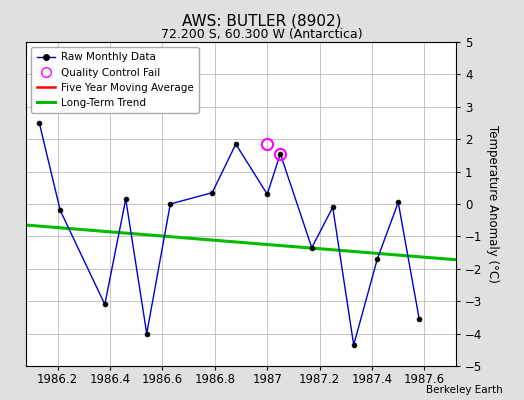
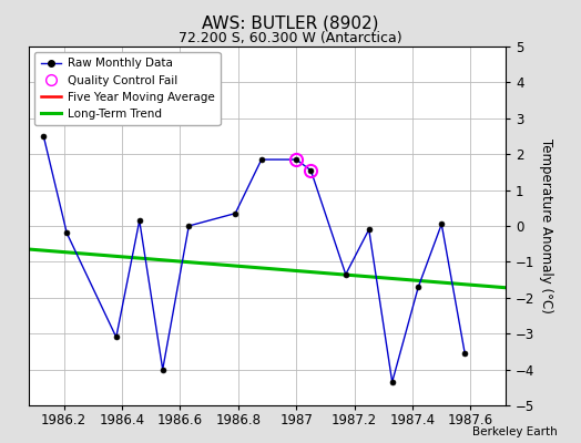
1987: 0.30 -> 1.85
